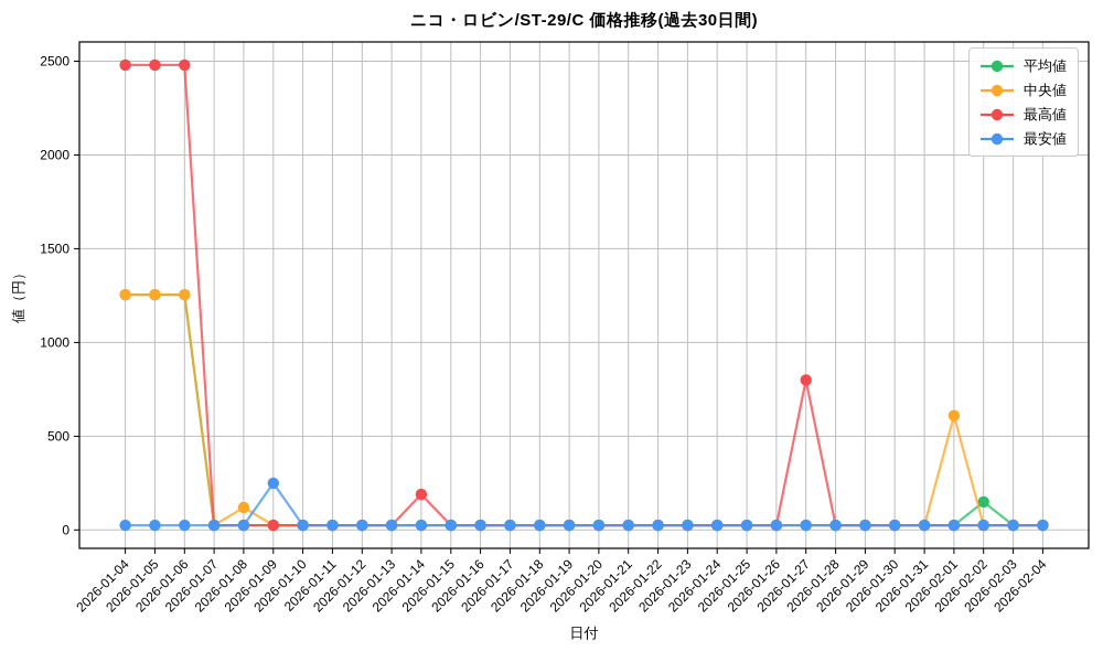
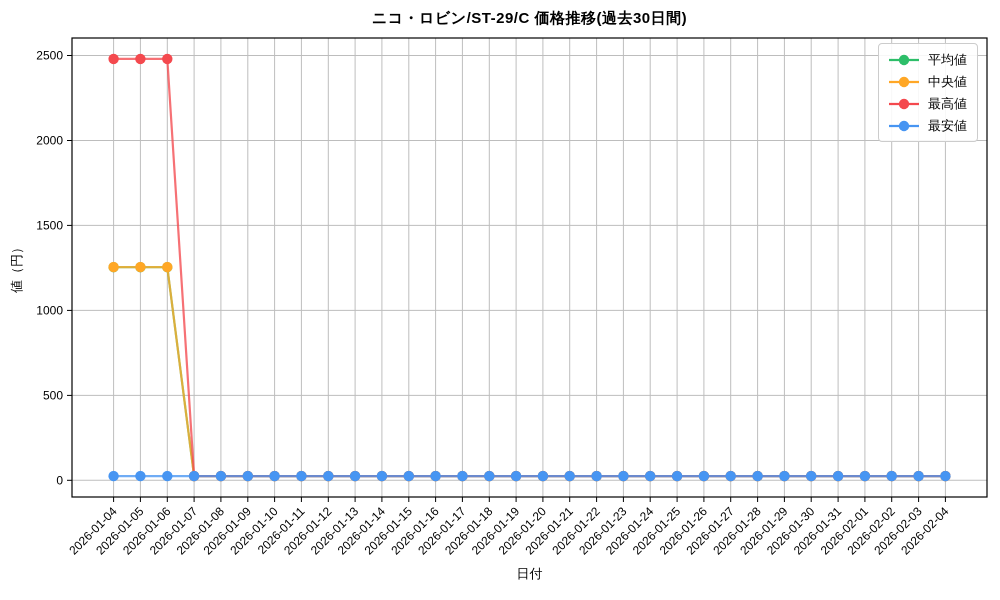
中央値/2026-01-08: 120 -> 20
最安値/2026-01-09: 250 -> 20
最高値/2026-01-14: 190 -> 20
最高値/2026-01-27: 800 -> 20
中央値/2026-02-01: 610 -> 20
平均値/2026-02-02: 150 -> 20
